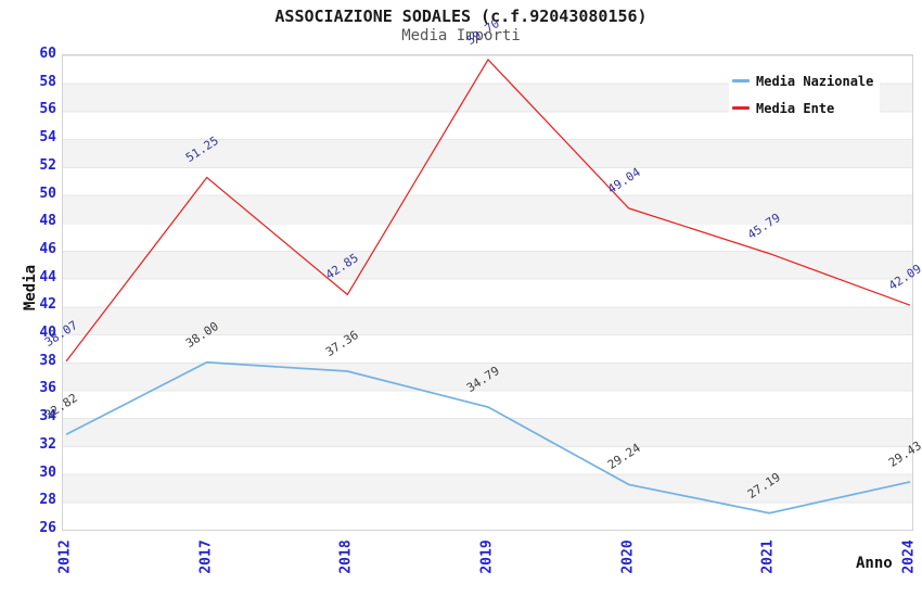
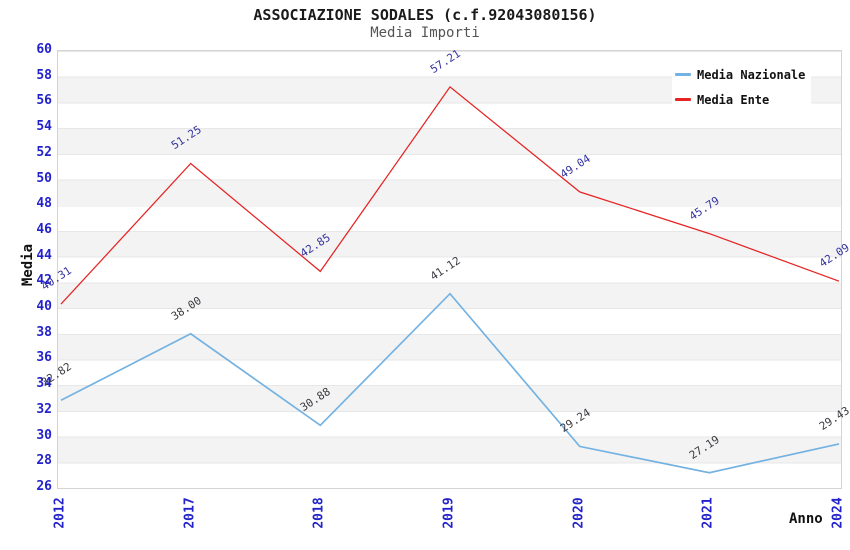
Media Ente/2012: 38.07 -> 40.31
Media Nazionale/2018: 37.36 -> 30.88
Media Nazionale/2019: 34.79 -> 41.12
Media Ente/2019: 59.70 -> 57.21
